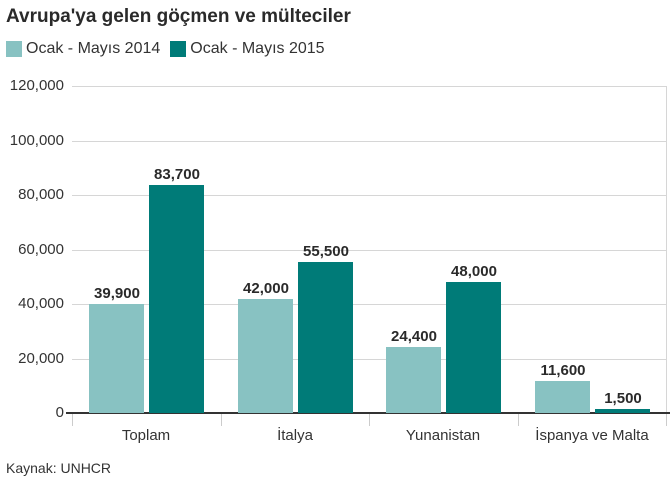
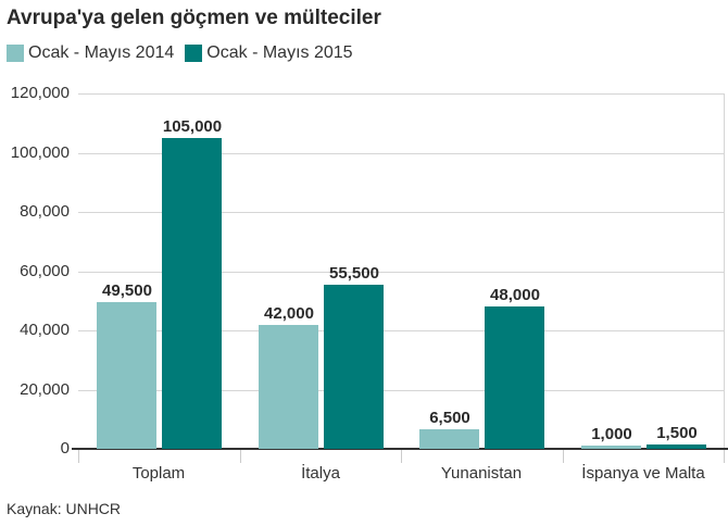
Ocak - Mayıs 2014/Toplam: 39,900 -> 49,500
Ocak - Mayıs 2015/Toplam: 83,700 -> 105,000
Ocak - Mayıs 2014/Yunanistan: 24,400 -> 6,500
Ocak - Mayıs 2014/İspanya ve Malta: 11,600 -> 1,000
